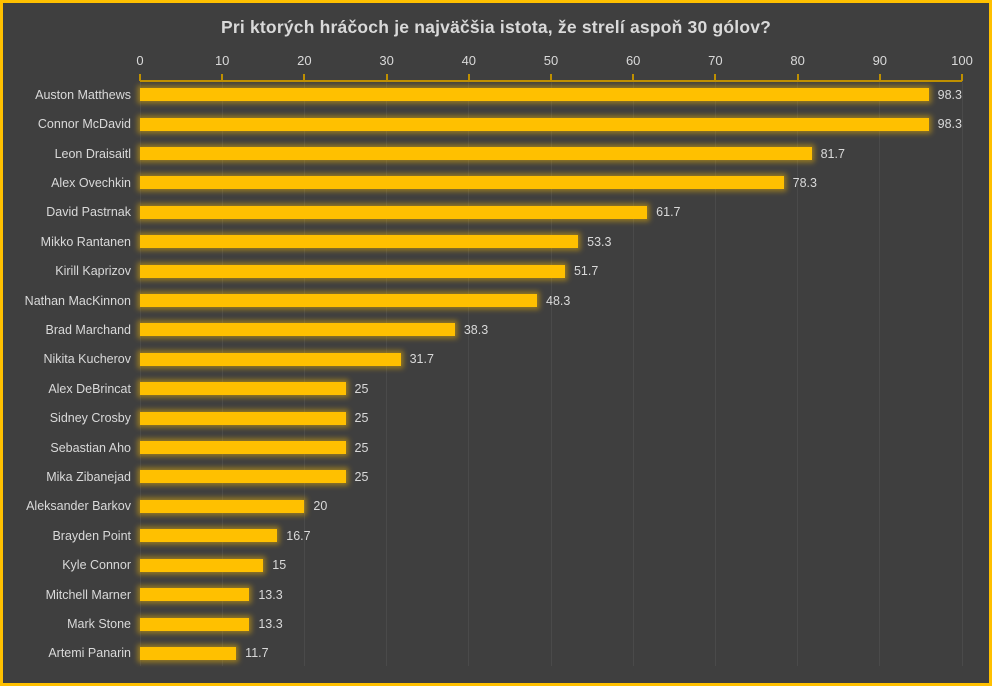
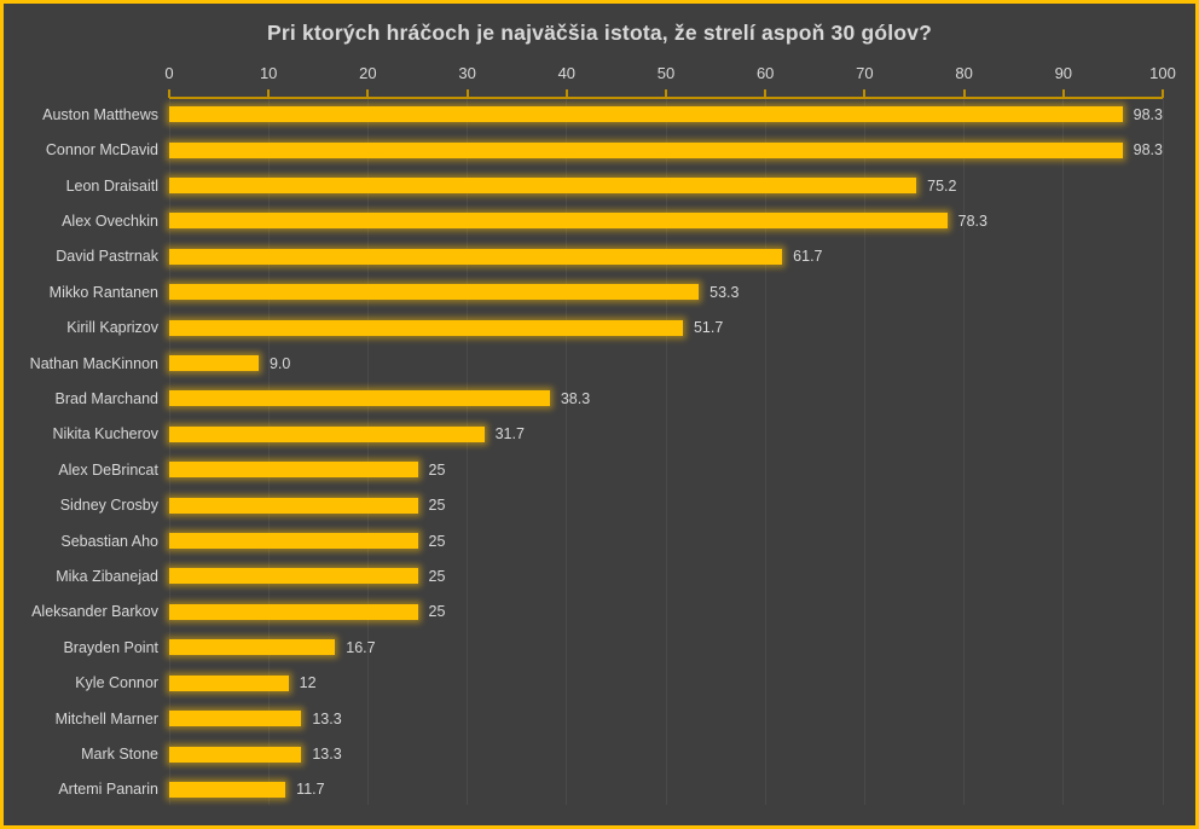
Leon Draisaitl: 81.7 -> 75.2
Nathan MacKinnon: 48.3 -> 9.0
Aleksander Barkov: 20 -> 25
Kyle Connor: 15 -> 12
